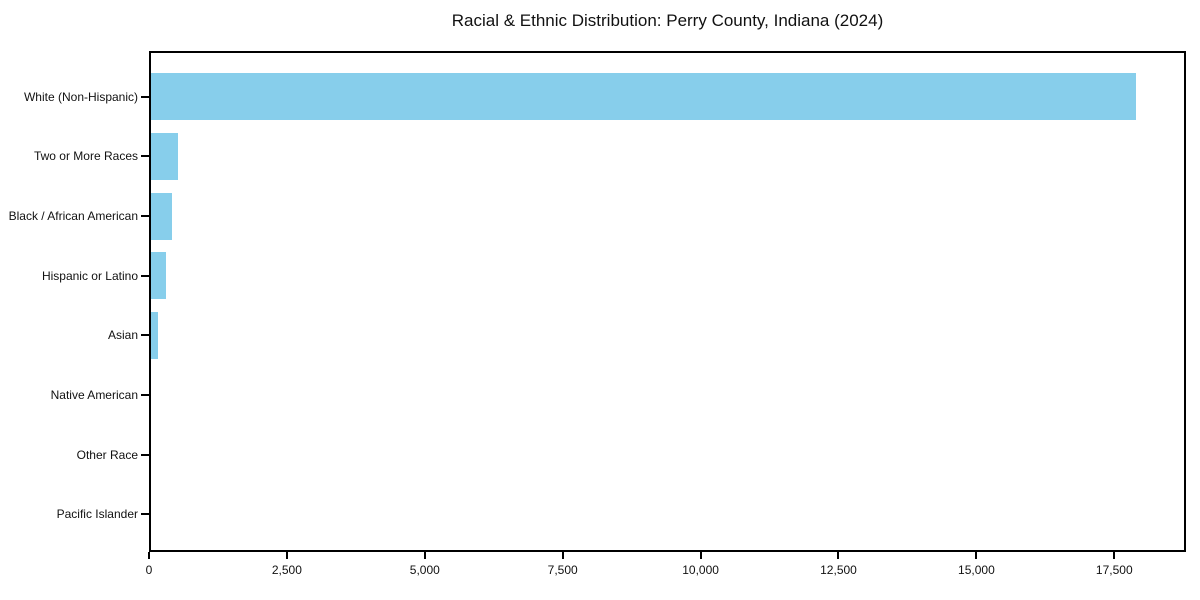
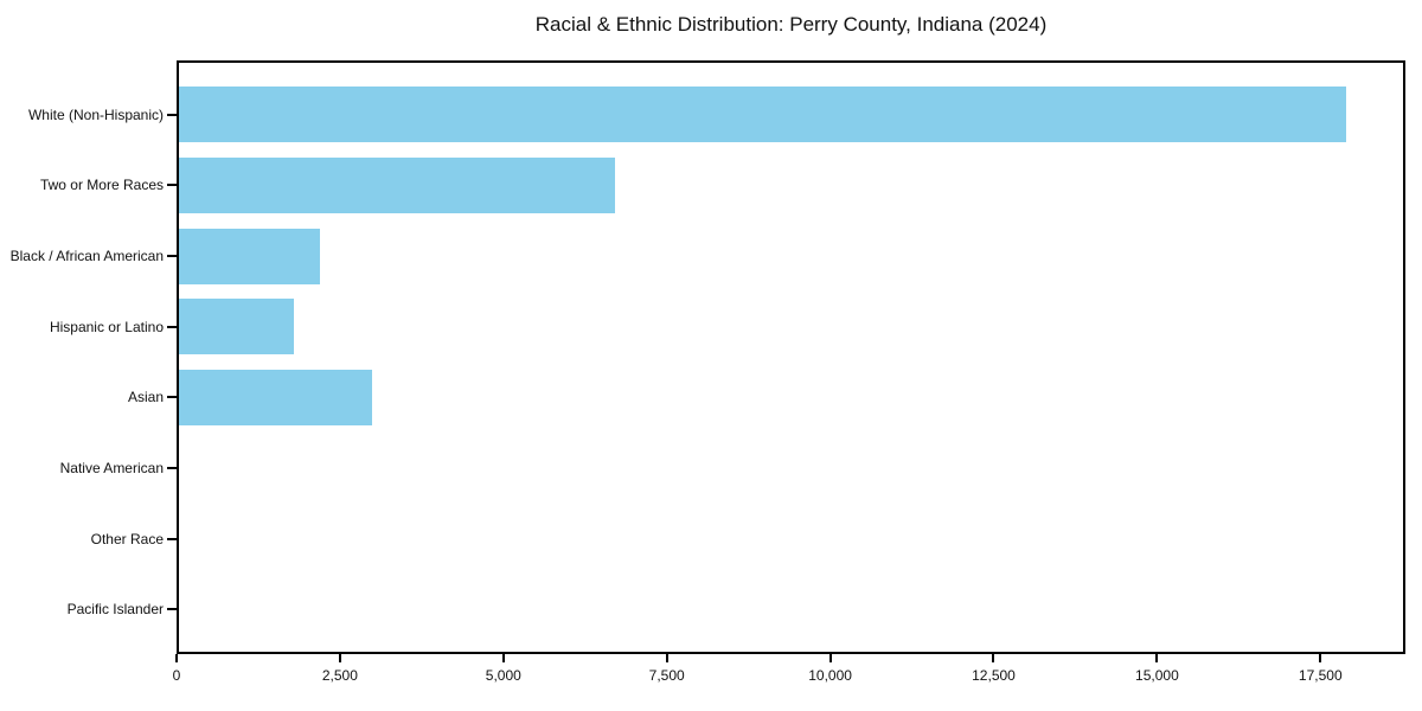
Two or More Races: 500 -> 6700
Black / African American: 400 -> 2200
Hispanic or Latino: 300 -> 1800
Asian: 200 -> 3000
